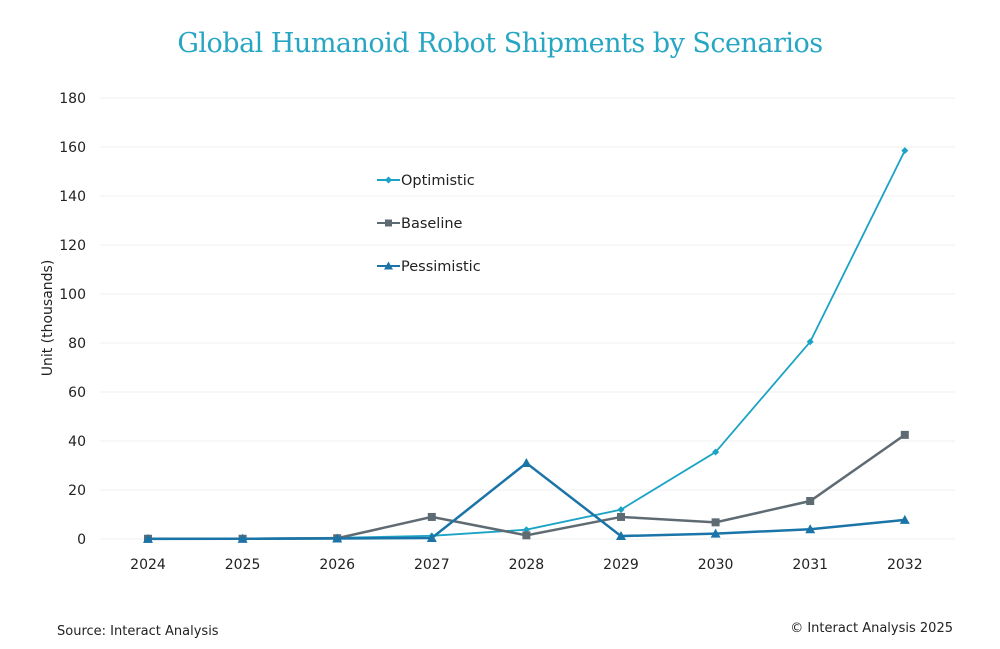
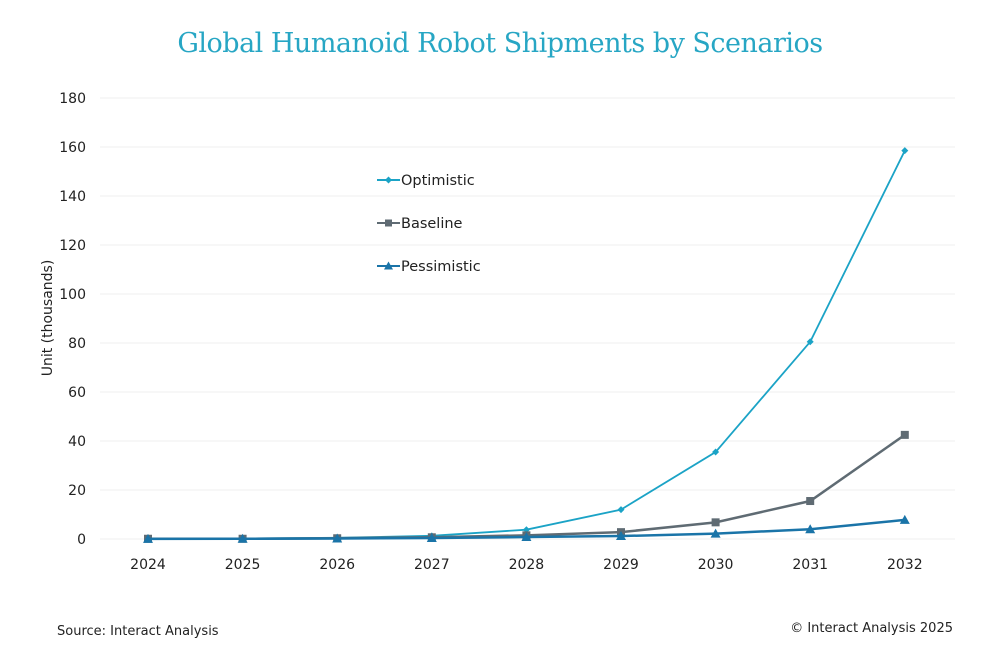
Baseline/2027: 9 -> 1
Pessimistic/2028: 31 -> 1
Baseline/2029: 9 -> 3
